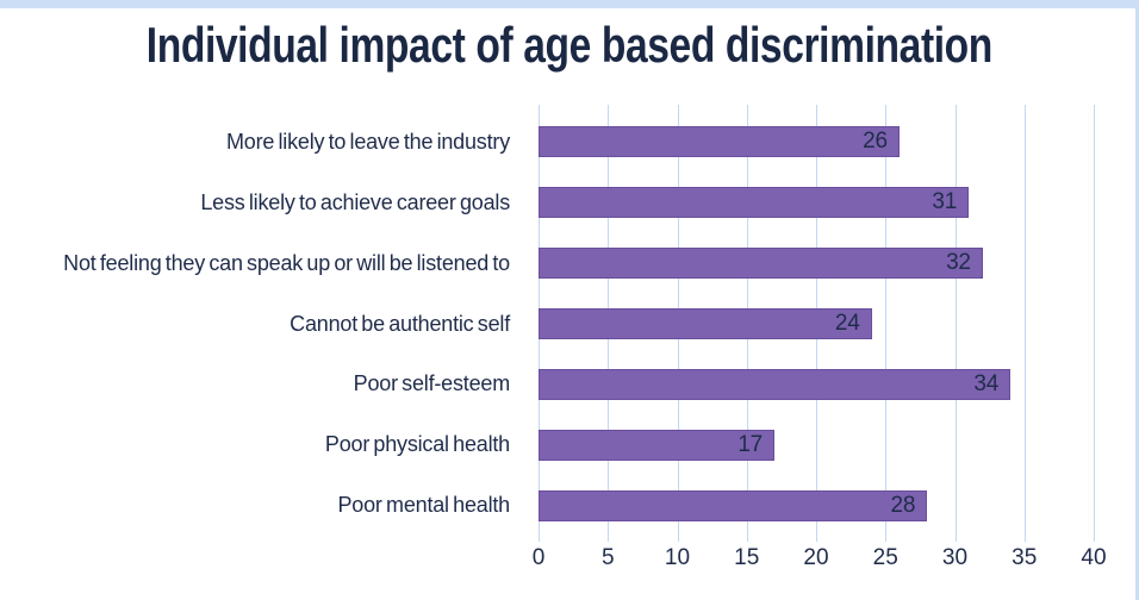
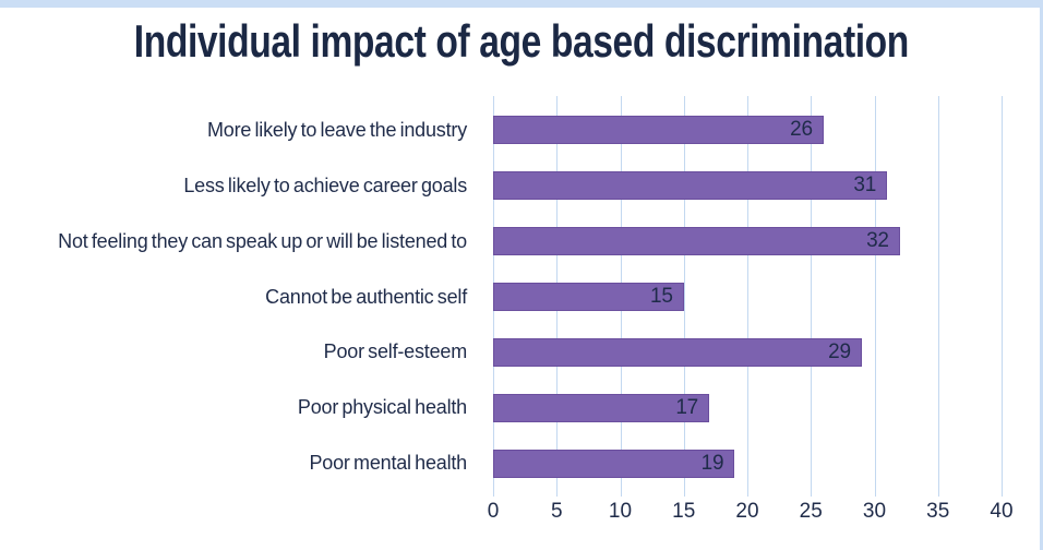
Cannot be authentic self: 24 -> 15
Poor self-esteem: 34 -> 29
Poor mental health: 28 -> 19
